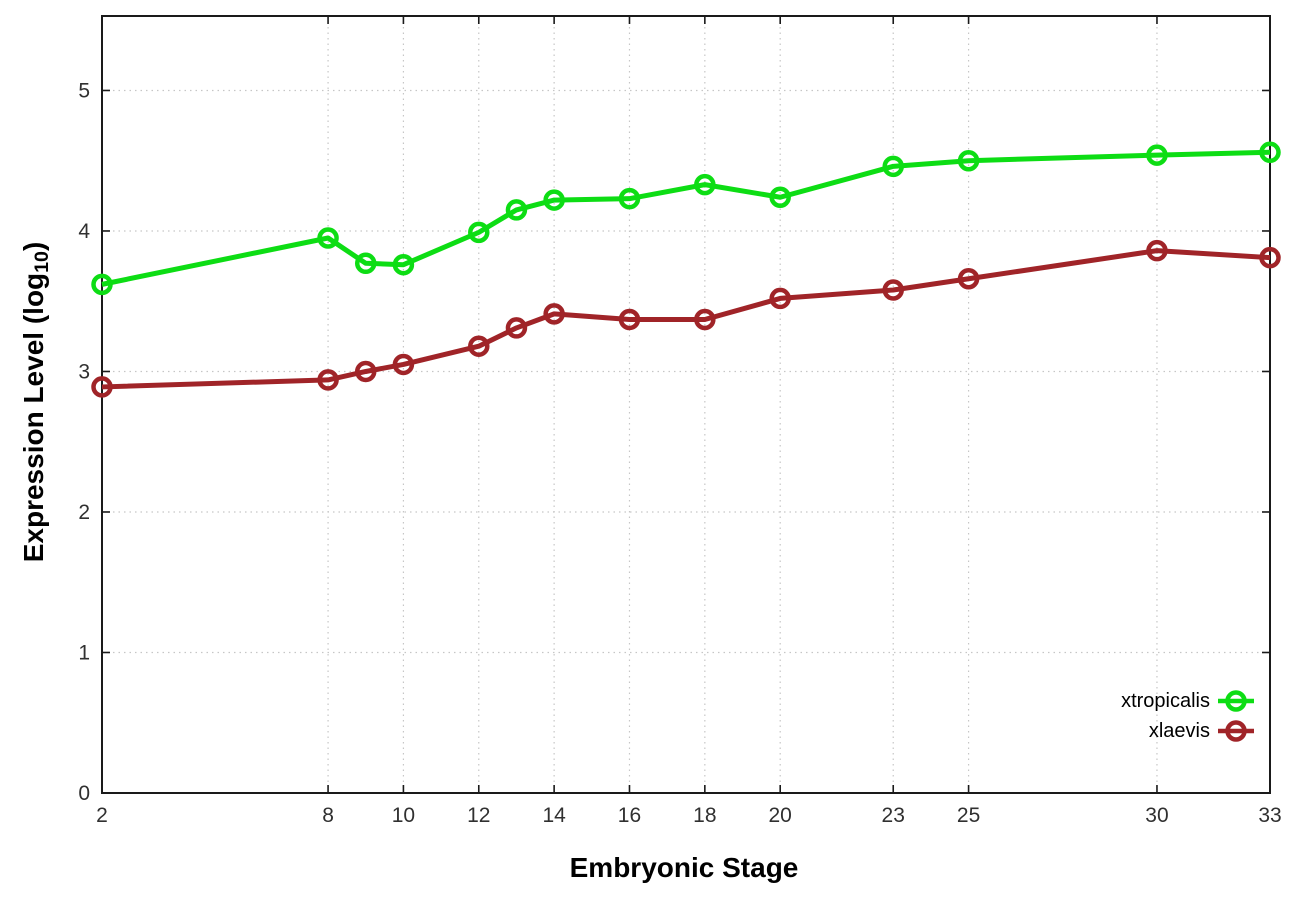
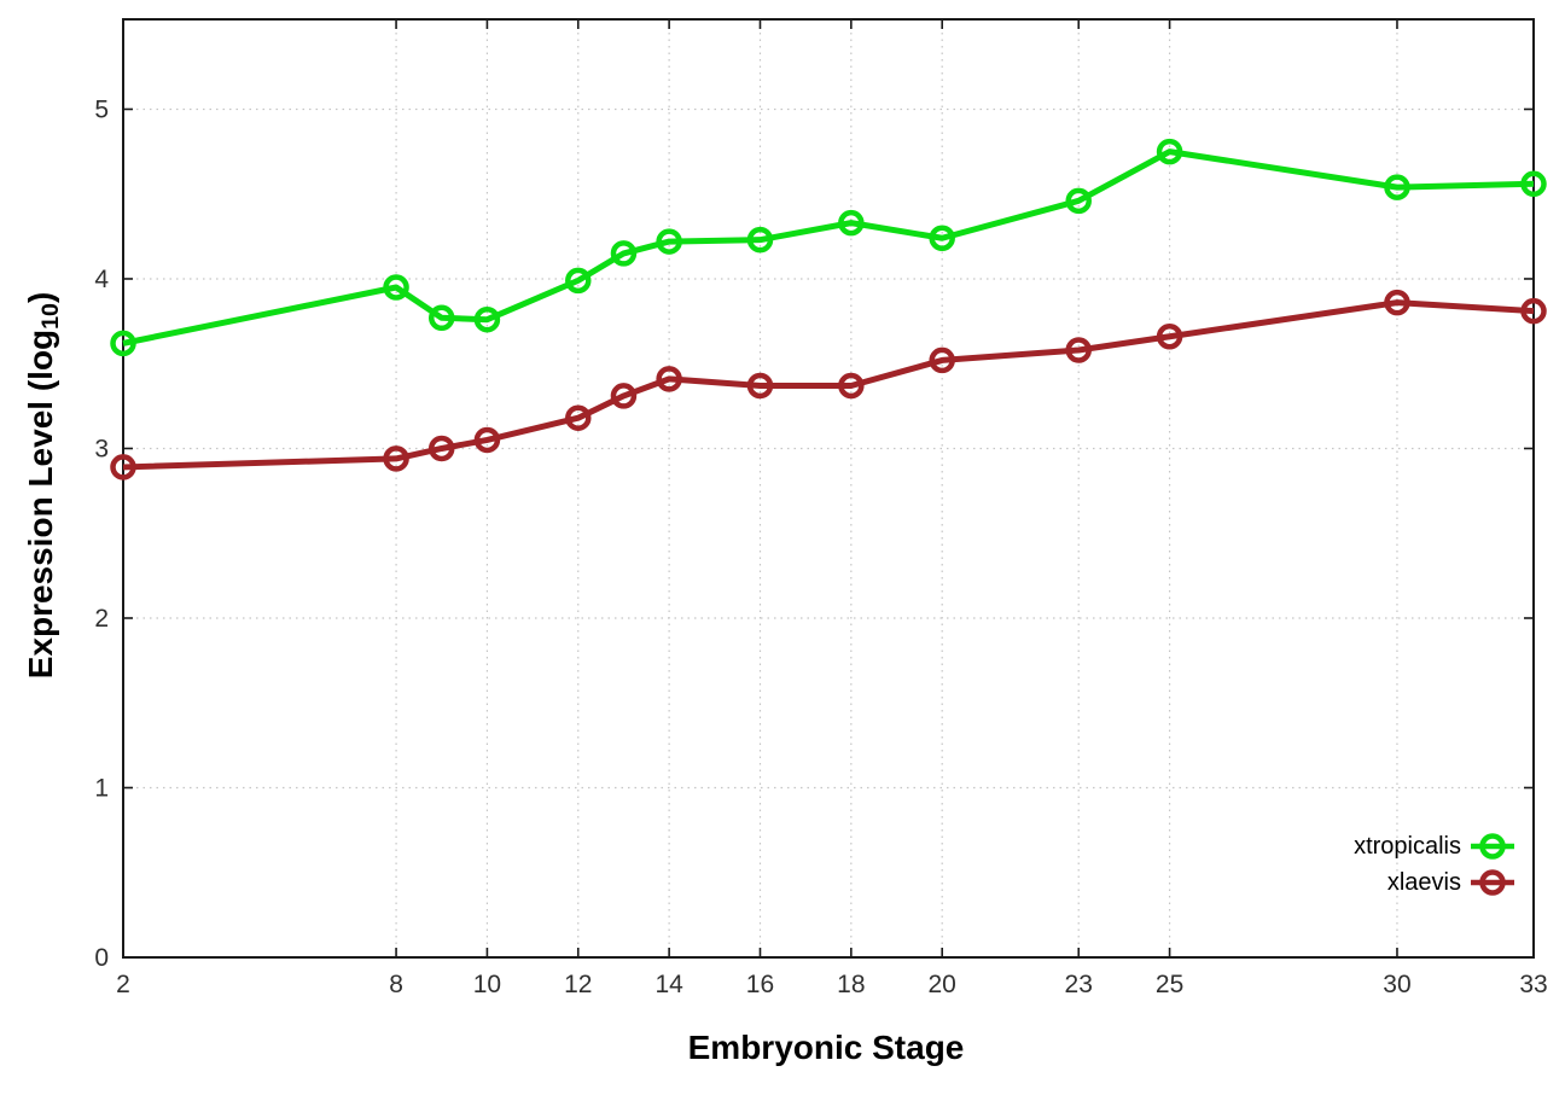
xtropicalis/25: 4.50 -> 4.75
